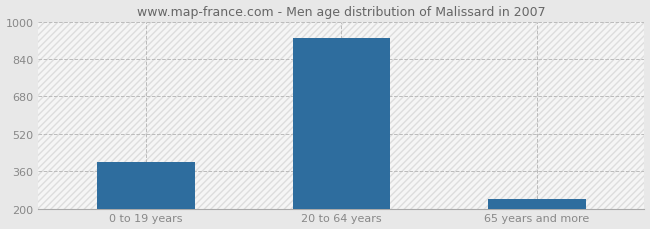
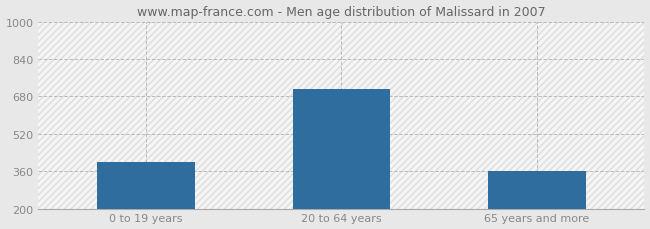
20 to 64 years: 930 -> 710
65 years and more: 240 -> 360
